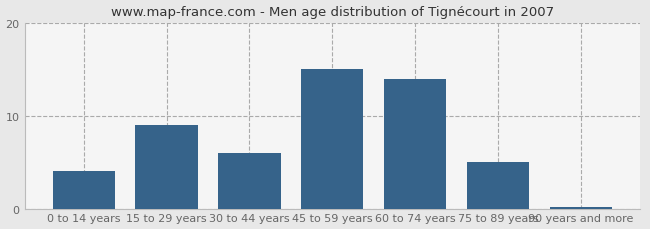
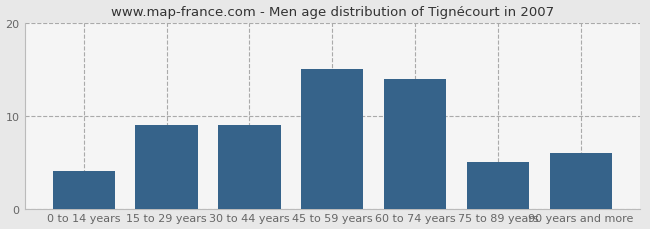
30 to 44 years: 6.0 -> 9.0
90 years and more: 0.2 -> 6.0
